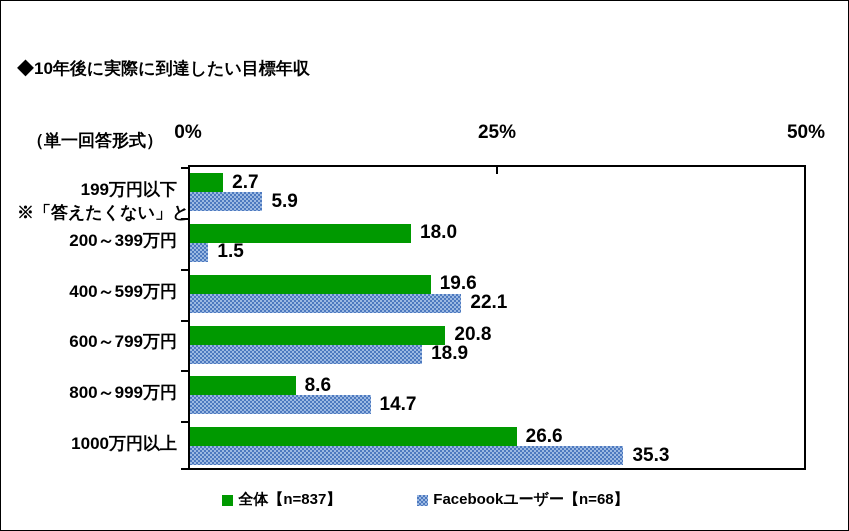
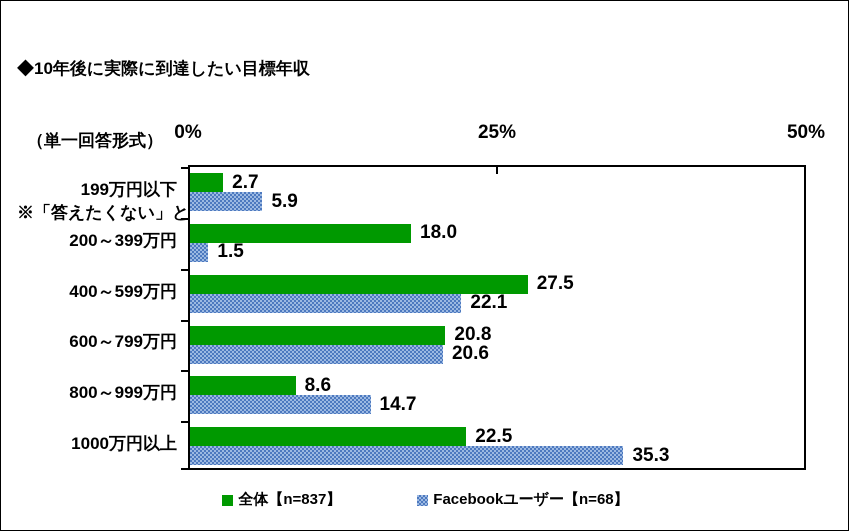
全体【n=837】/400～599万円: 19.6 -> 27.5
Facebookユーザー【n=68】/600～799万円: 18.9 -> 20.6
全体【n=837】/1000万円以上: 26.6 -> 22.5
